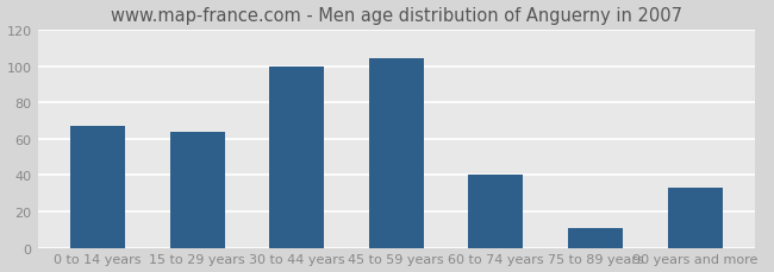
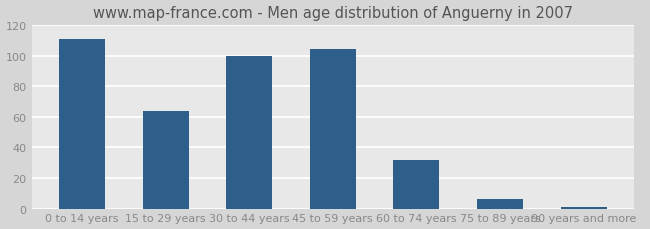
0 to 14 years: 67 -> 111
60 to 74 years: 40 -> 32
75 to 89 years: 11 -> 6
90 years and more: 33 -> 1
